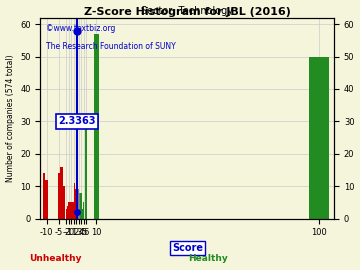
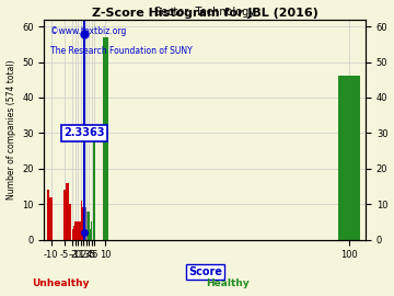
100: 50 -> 46
